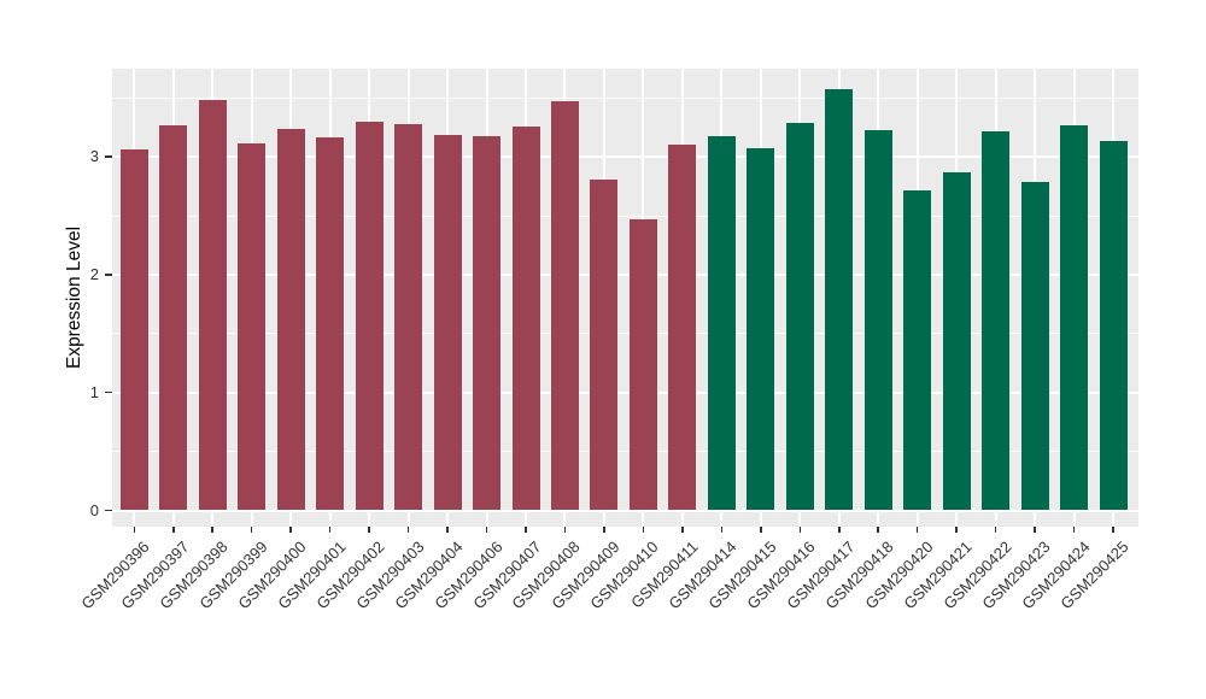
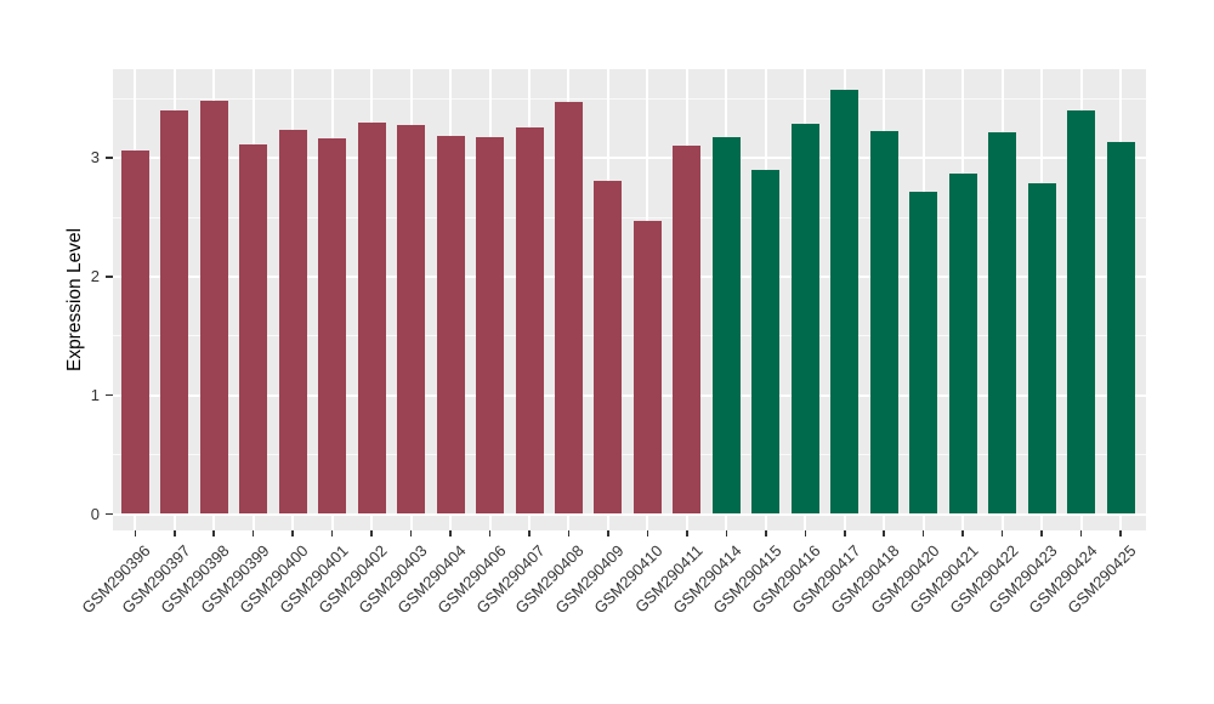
GSM290397: 3.3 -> 3.4
GSM290415: 3.1 -> 2.9
GSM290424: 3.3 -> 3.4
